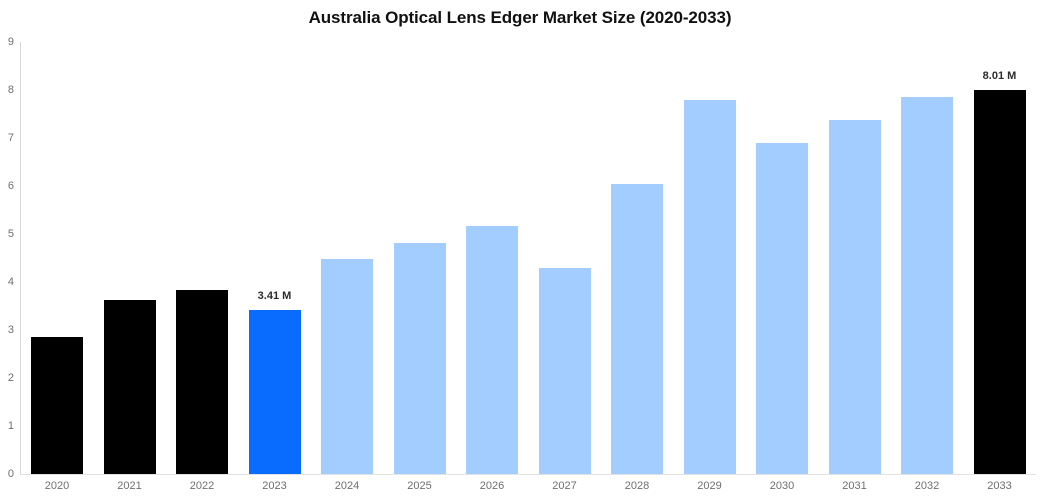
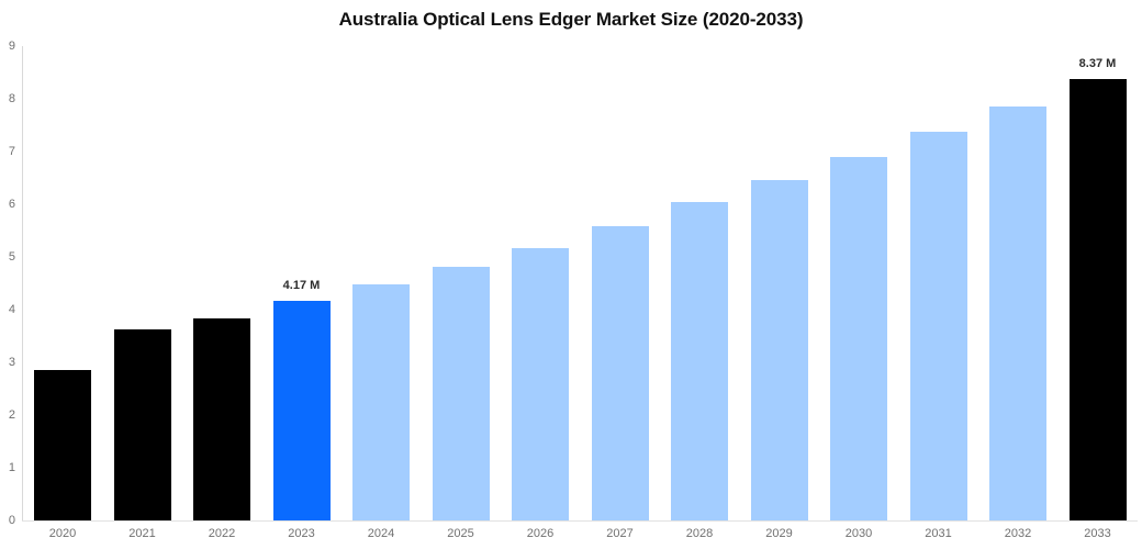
2023: 3.41 -> 4.17
2027: 4.3 -> 5.6
2029: 7.8 -> 6.5
2033: 8.01 -> 8.37
